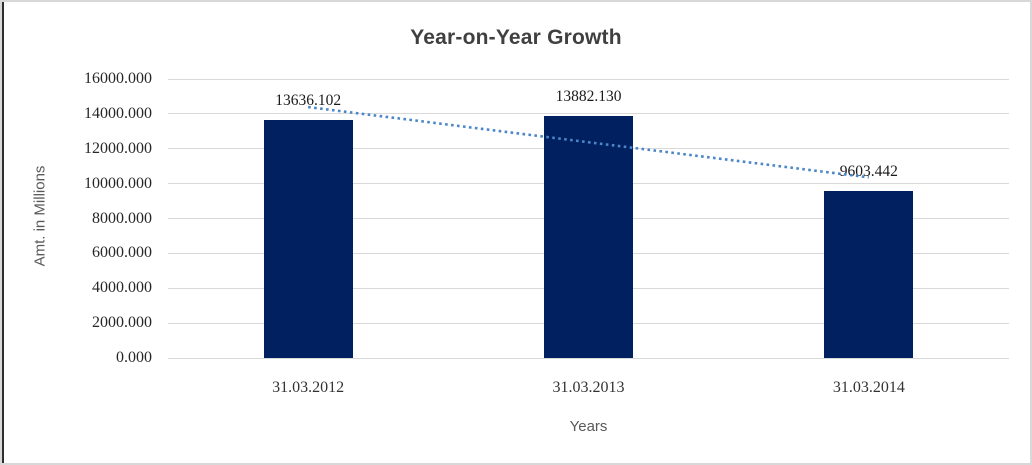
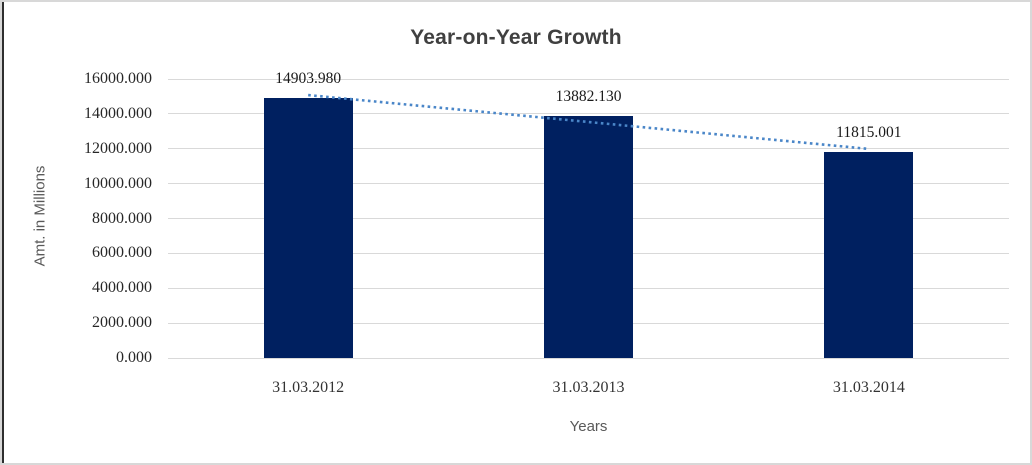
31.03.2012: 13636.102 -> 14903.980
31.03.2014: 9603.442 -> 11815.001
